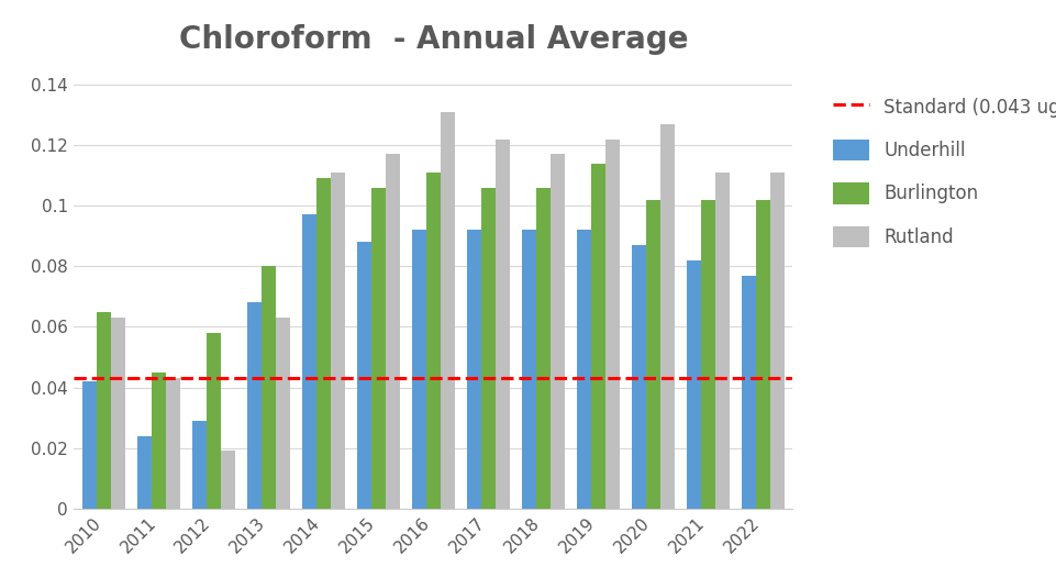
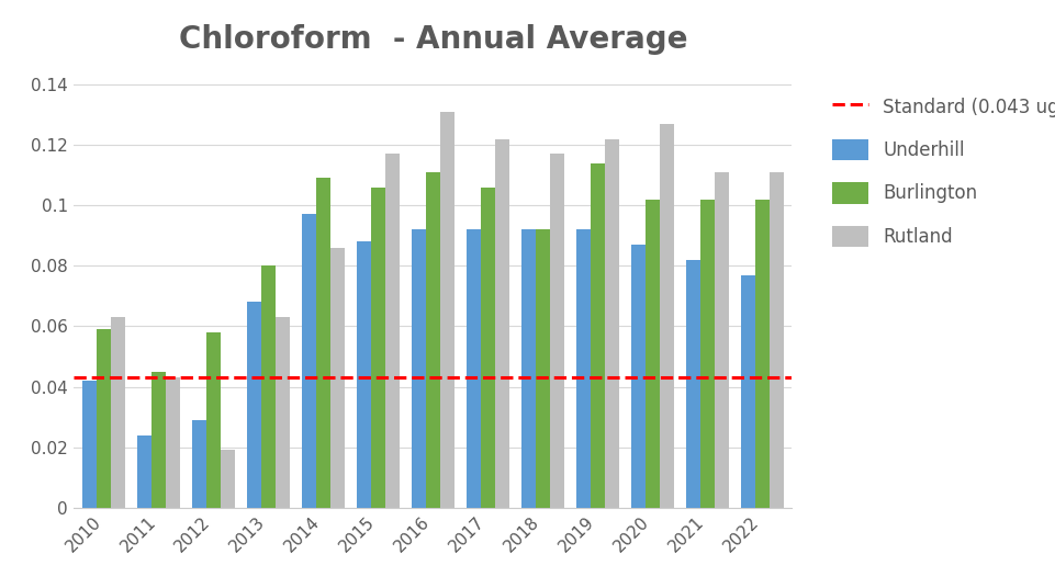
Burlington/2010: 0.065 -> 0.059
Rutland/2014: 0.111 -> 0.086
Burlington/2018: 0.106 -> 0.092
